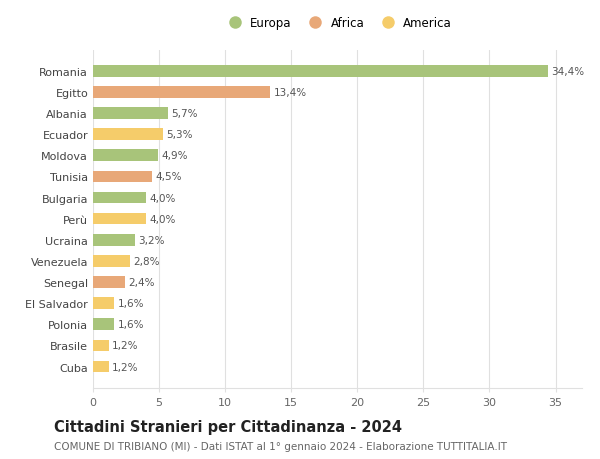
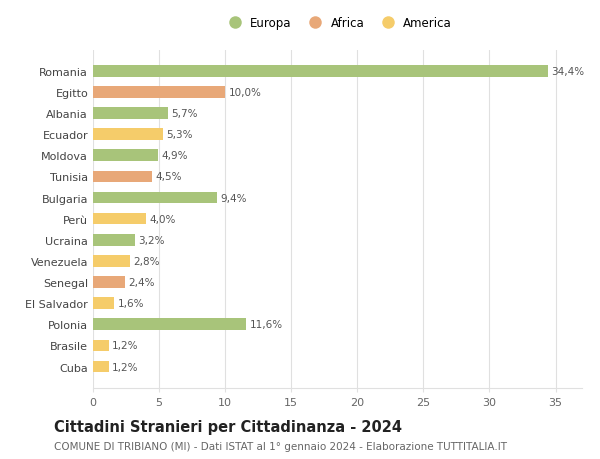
Egitto: 13,4% -> 10,0%
Bulgaria: 4,0% -> 9,4%
Polonia: 1,6% -> 11,6%
